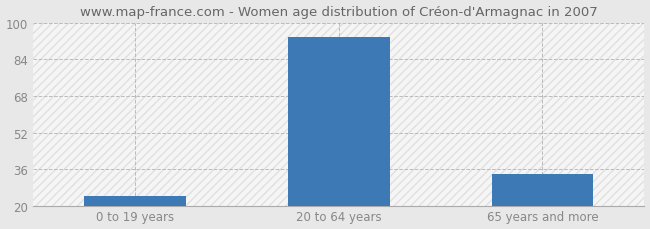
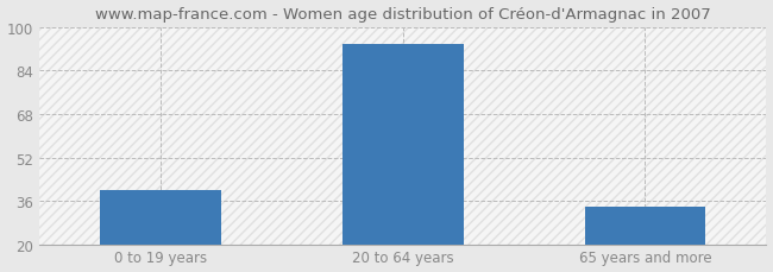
0 to 19 years: 24 -> 40
